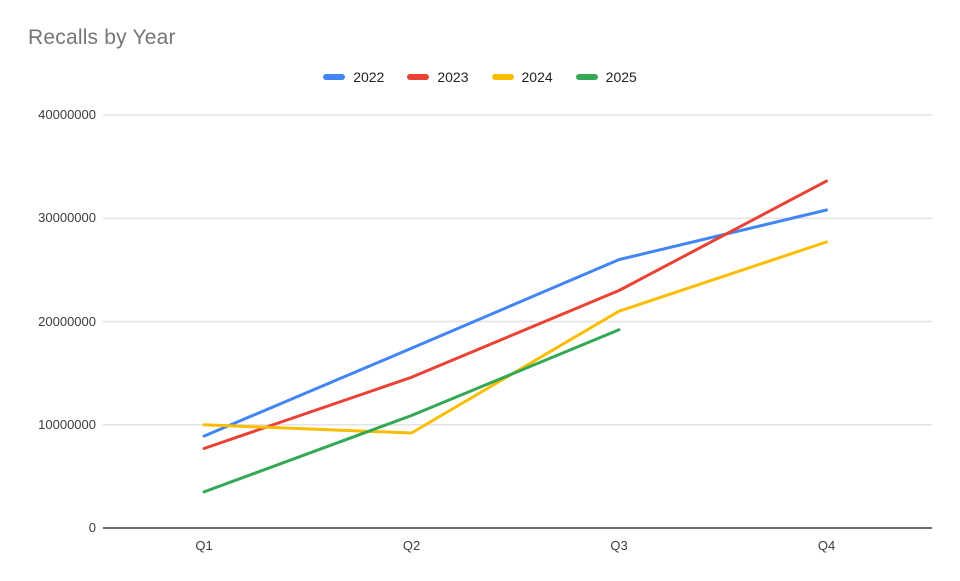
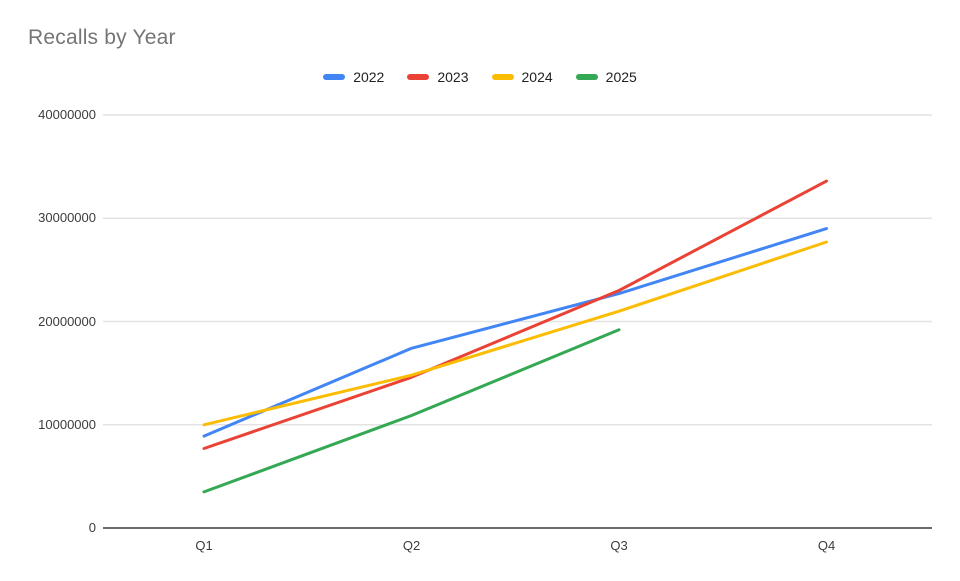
2024/Q2: 9200000 -> 14800000
2022/Q3: 26000000 -> 22700000
2022/Q4: 30800000 -> 29000000
